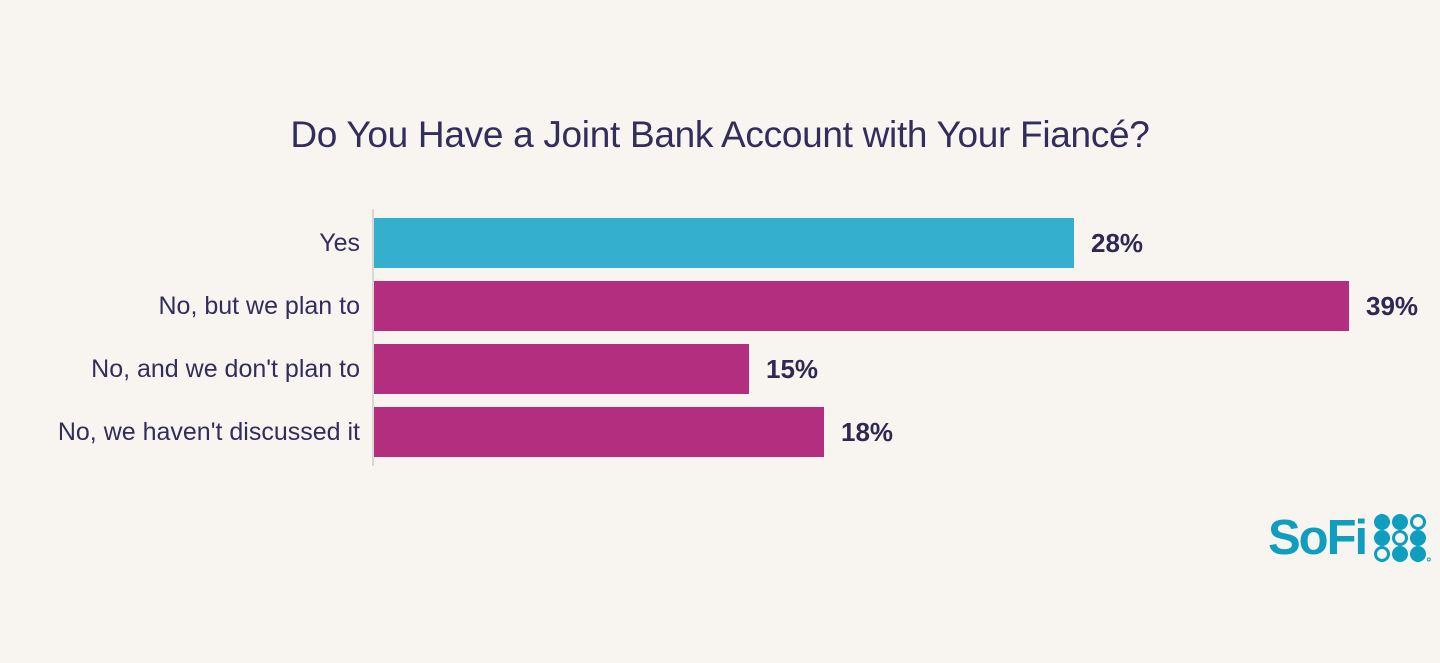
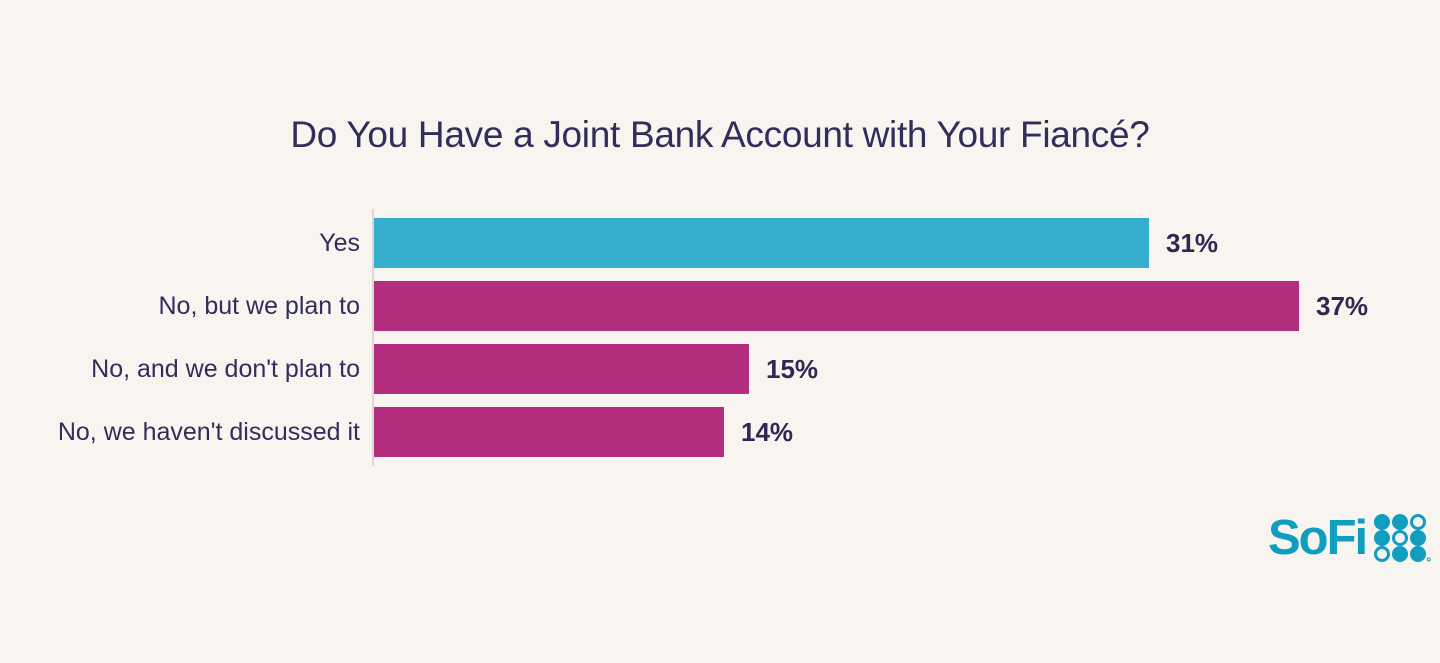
Yes: 28% -> 31%
No, but we plan to: 39% -> 37%
No, we haven't discussed it: 18% -> 14%
